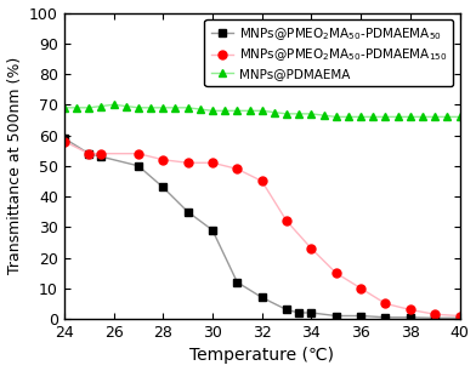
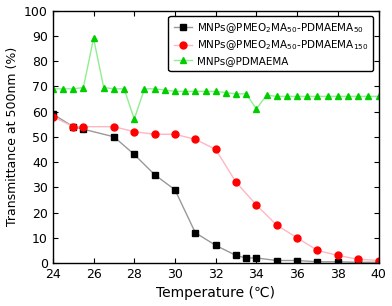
MNPs@PDMAEMA/26: 70.0 -> 89.0
MNPs@PDMAEMA/28: 69.0 -> 57.0
MNPs@PDMAEMA/34: 67.0 -> 61.0
